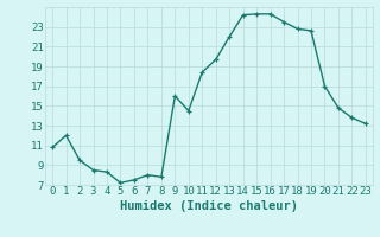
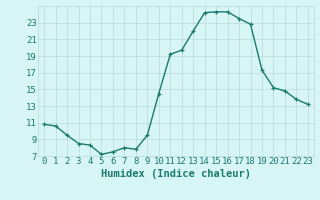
1: 12.0 -> 10.6
9: 16.0 -> 9.5
11: 18.4 -> 19.2
19: 22.6 -> 17.3
20: 17.0 -> 15.2
